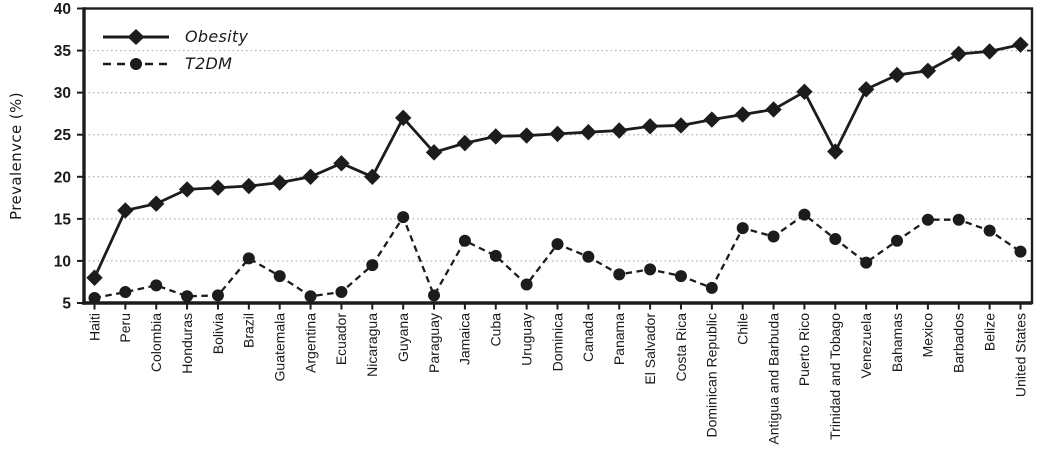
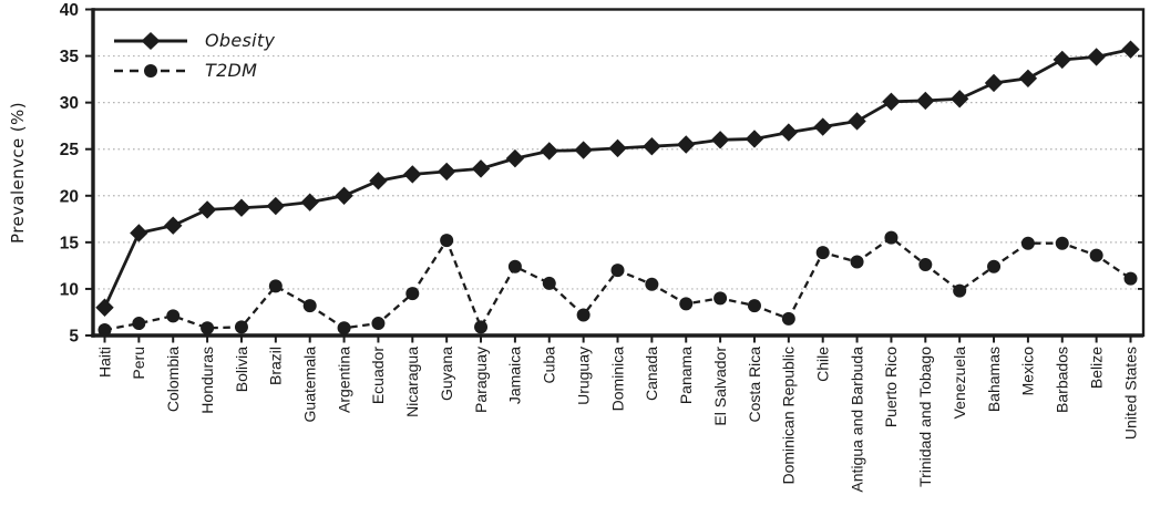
Obesity/Nicaragua: 20 -> 22
Obesity/Guyana: 27 -> 23
Obesity/Trinidad and Tobago: 23 -> 30
